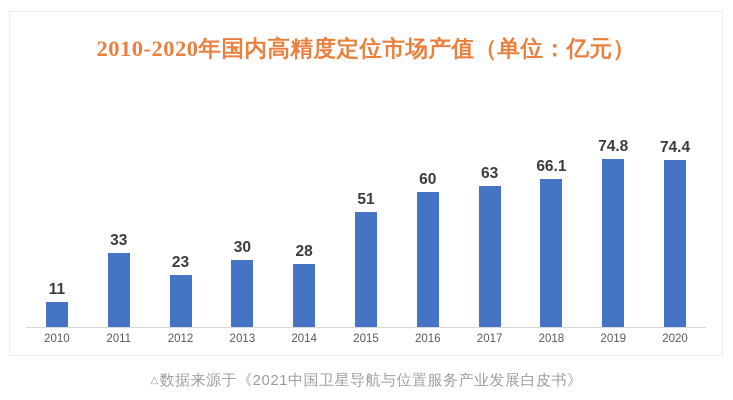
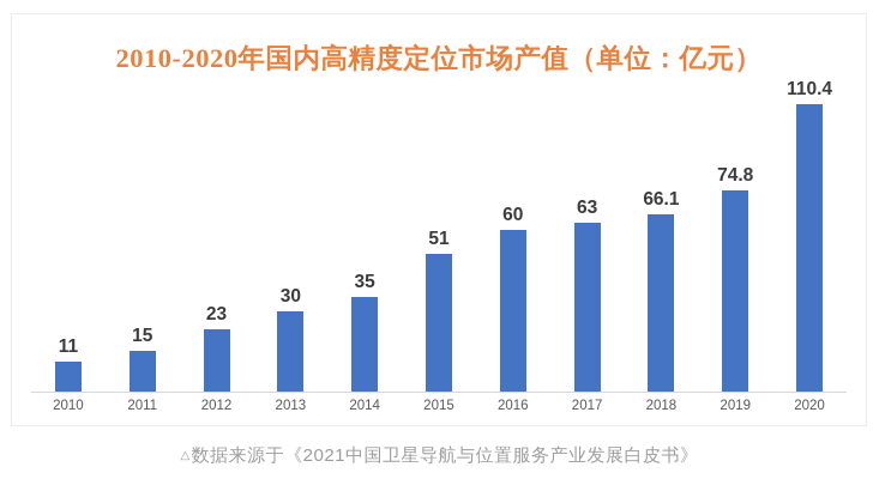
2011: 33 -> 15
2014: 28 -> 35
2020: 74.4 -> 110.4
